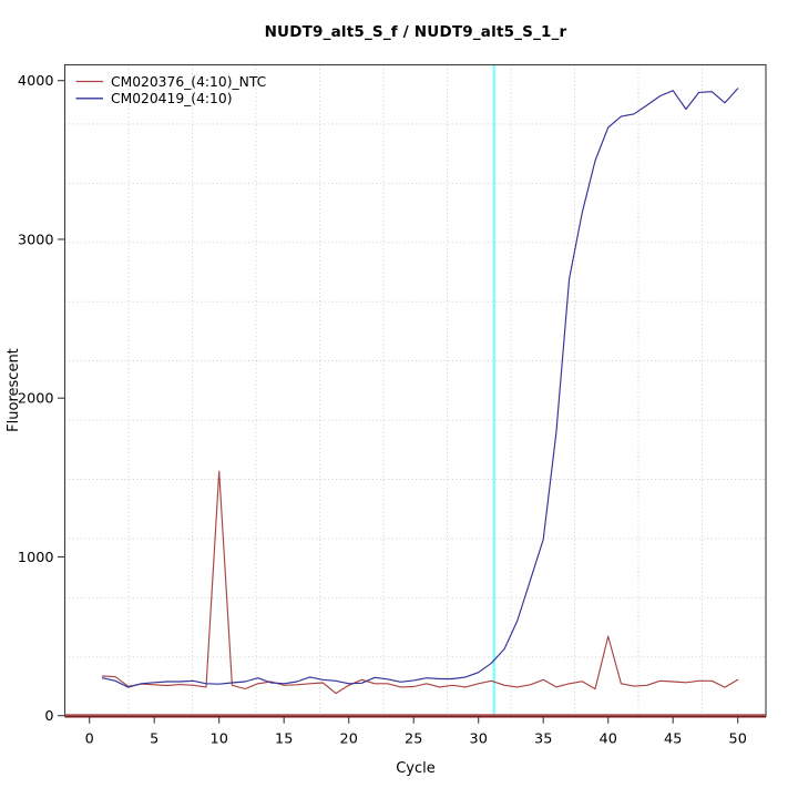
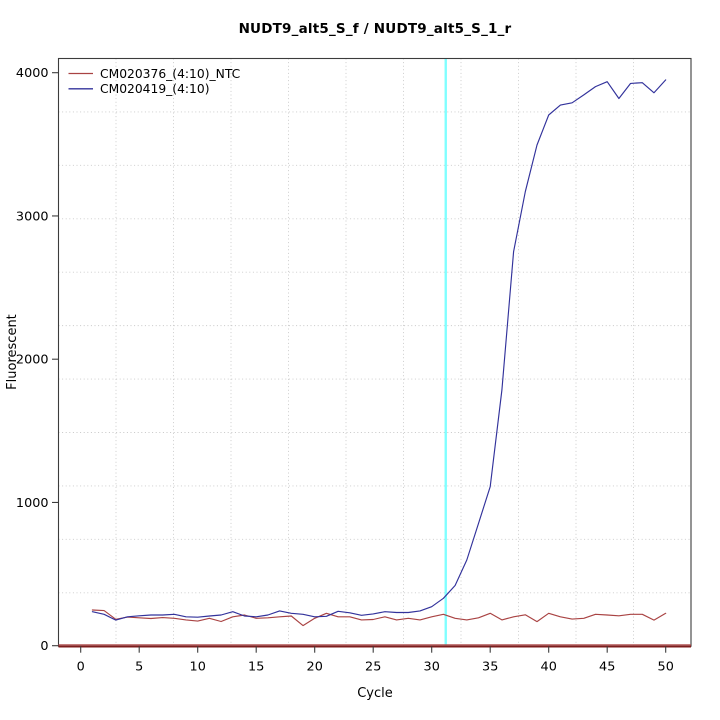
CM020376_(4:10)_NTC/10: 1540 -> 170
CM020376_(4:10)_NTC/40: 500 -> 230
